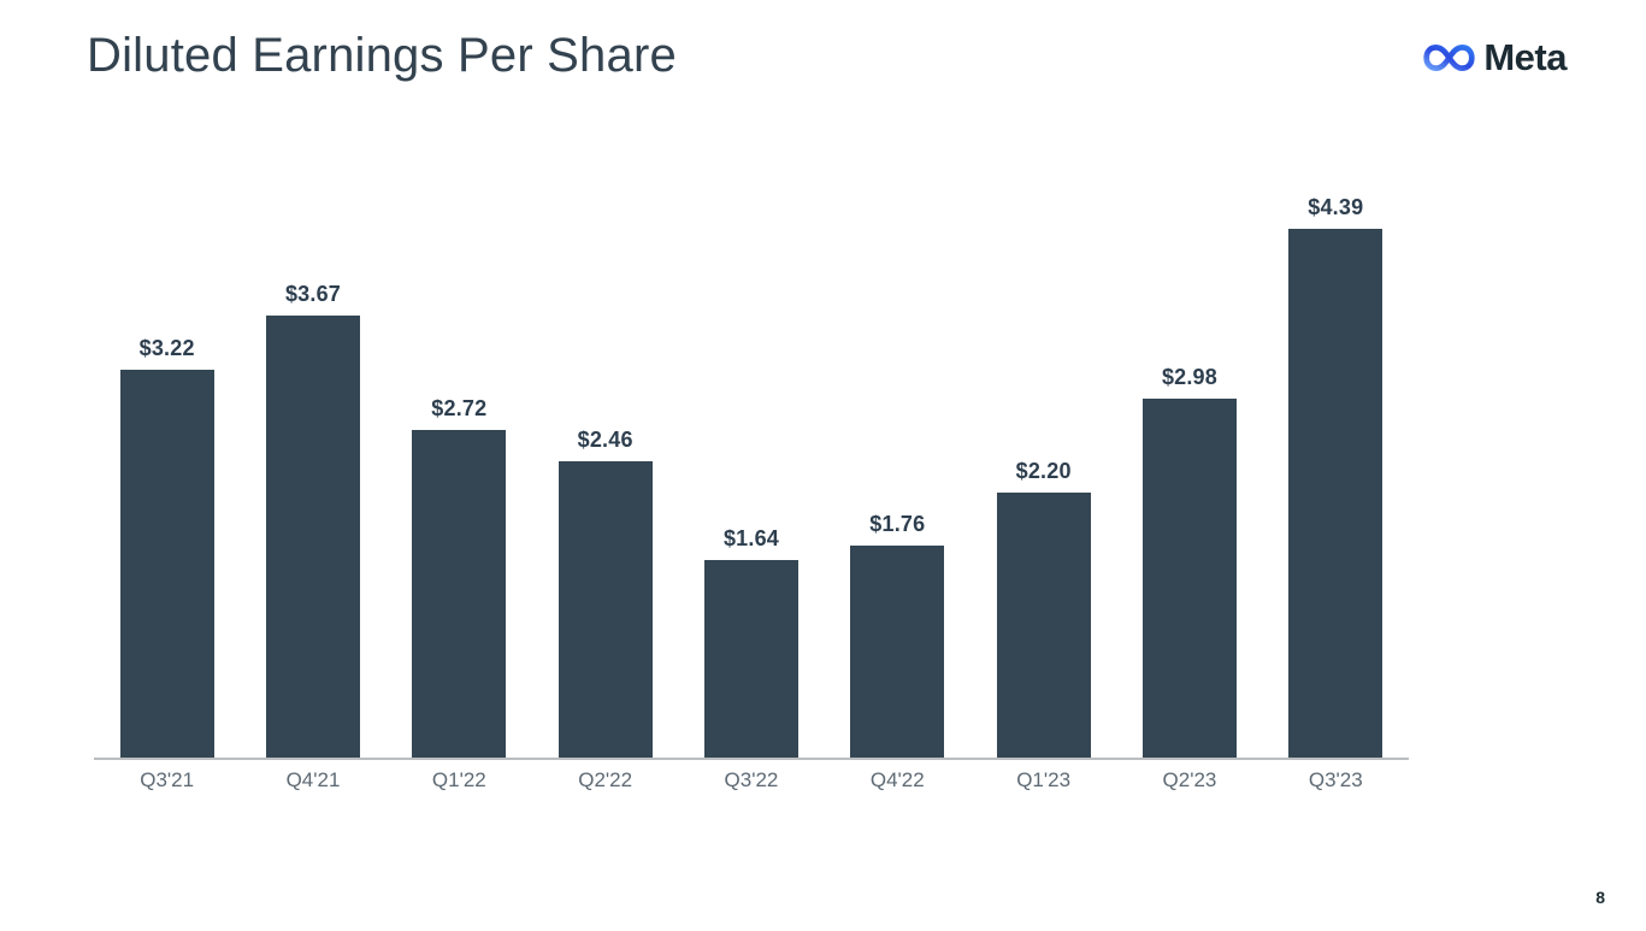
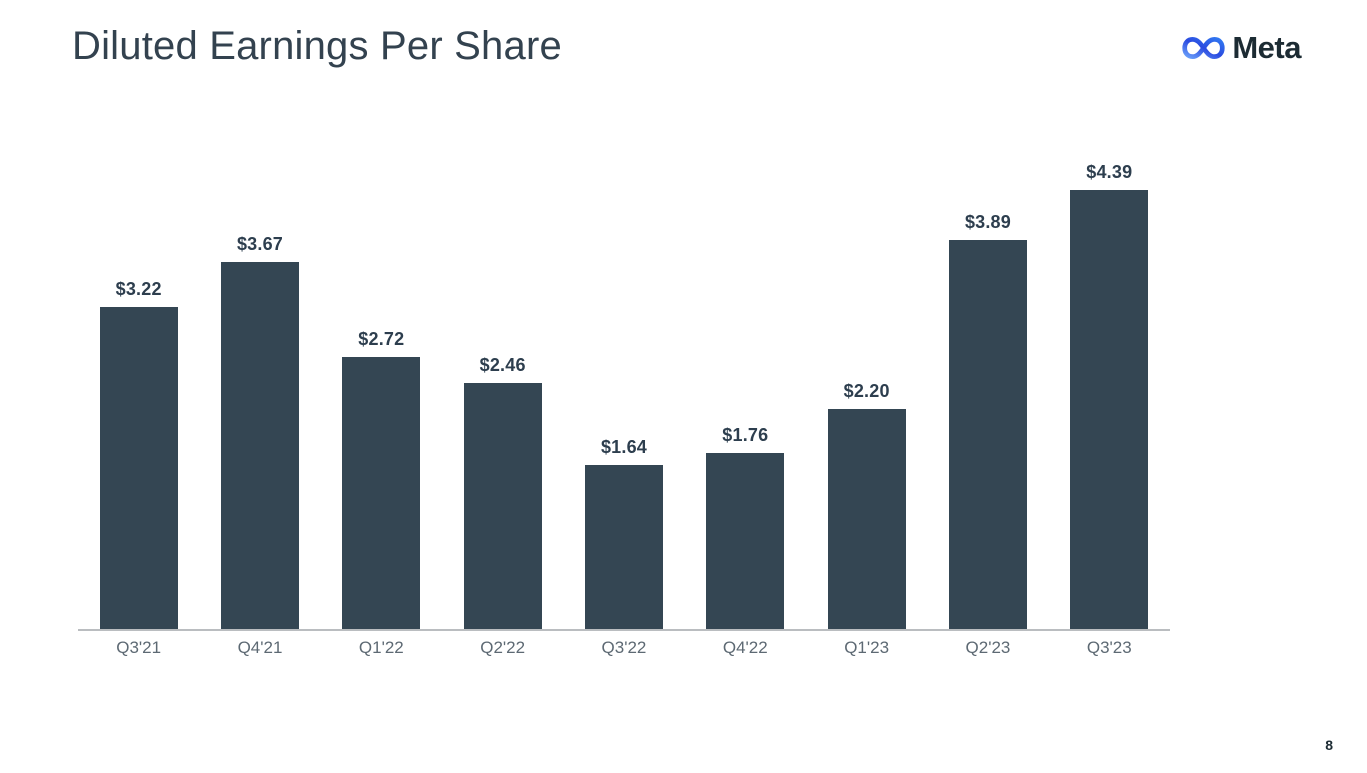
Q2'23: $2.98 -> $3.89
